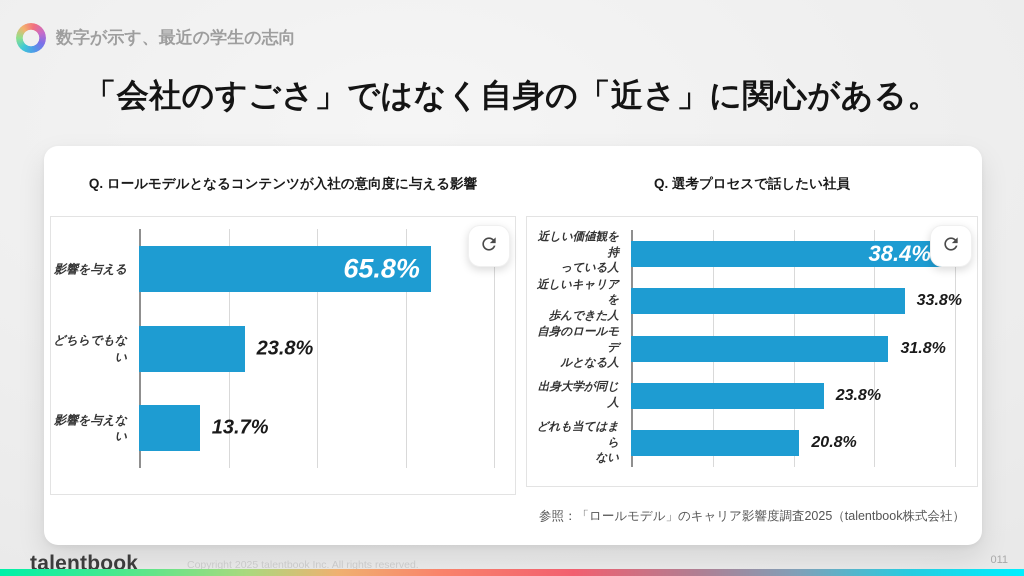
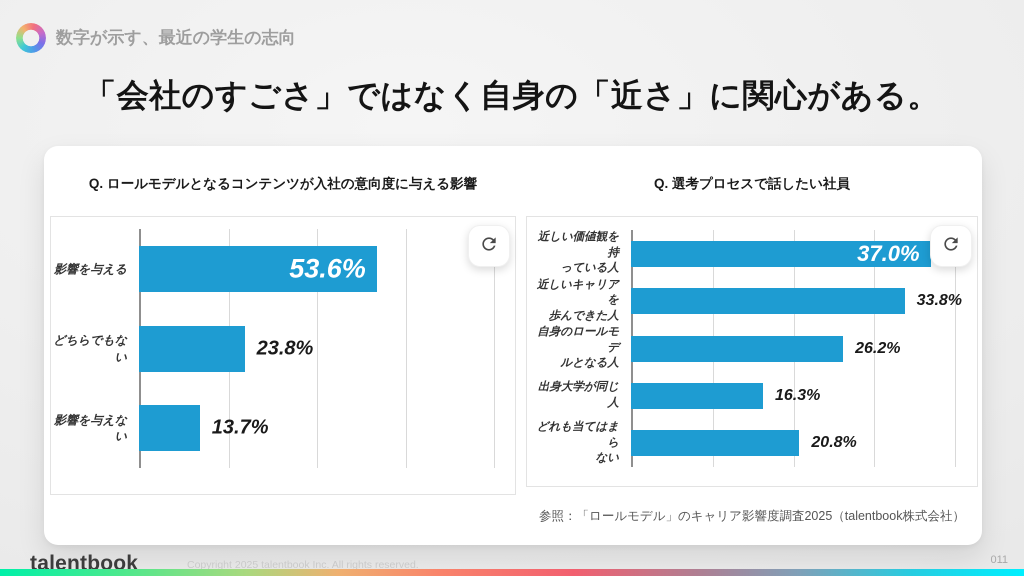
Q. ロールモデルとなるコンテンツが入社の意向度に与える影響/影響を与える: 65.8% -> 53.6%
Q. 選考プロセスで話したい社員/近しい価値観を持っている人: 38.4% -> 37.0%
Q. 選考プロセスで話したい社員/自身のロールモデルとなる人: 31.8% -> 26.2%
Q. 選考プロセスで話したい社員/出身大学が同じ人: 23.8% -> 16.3%
